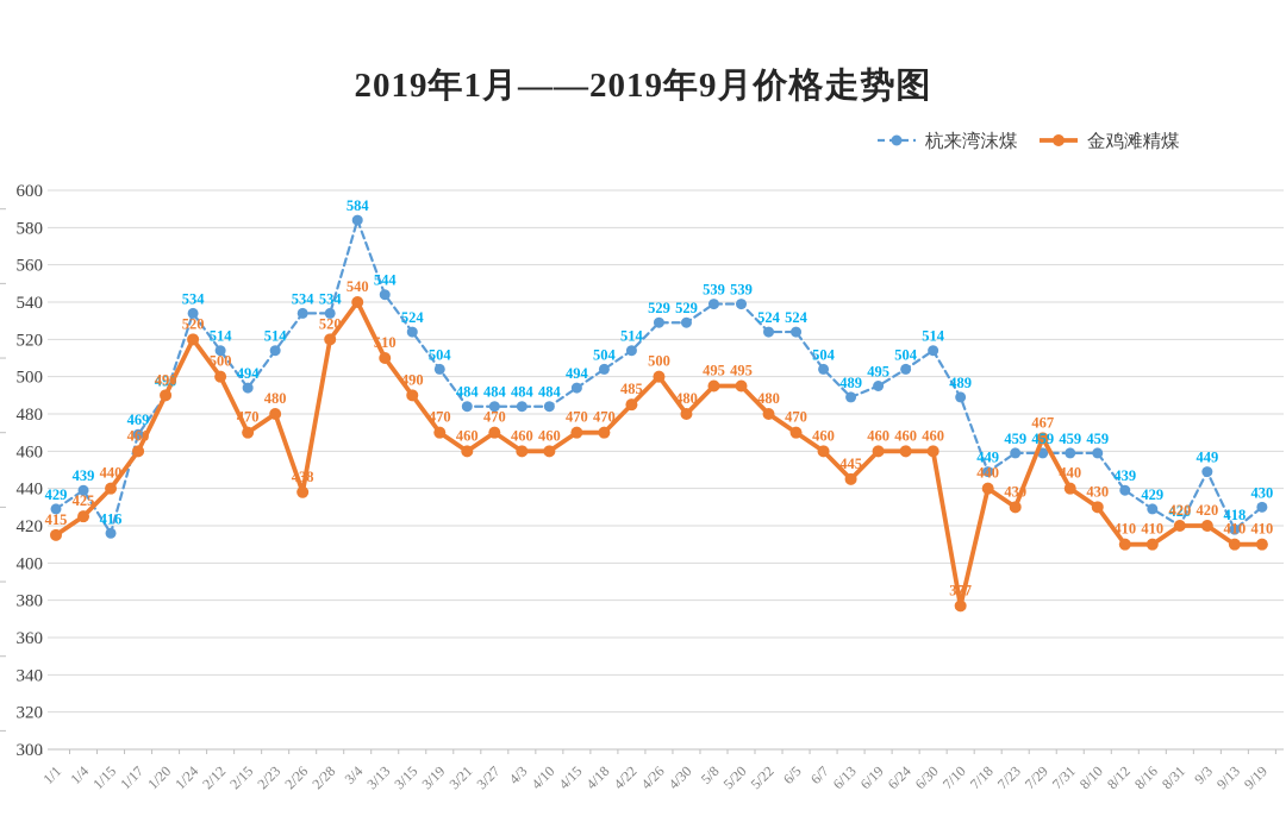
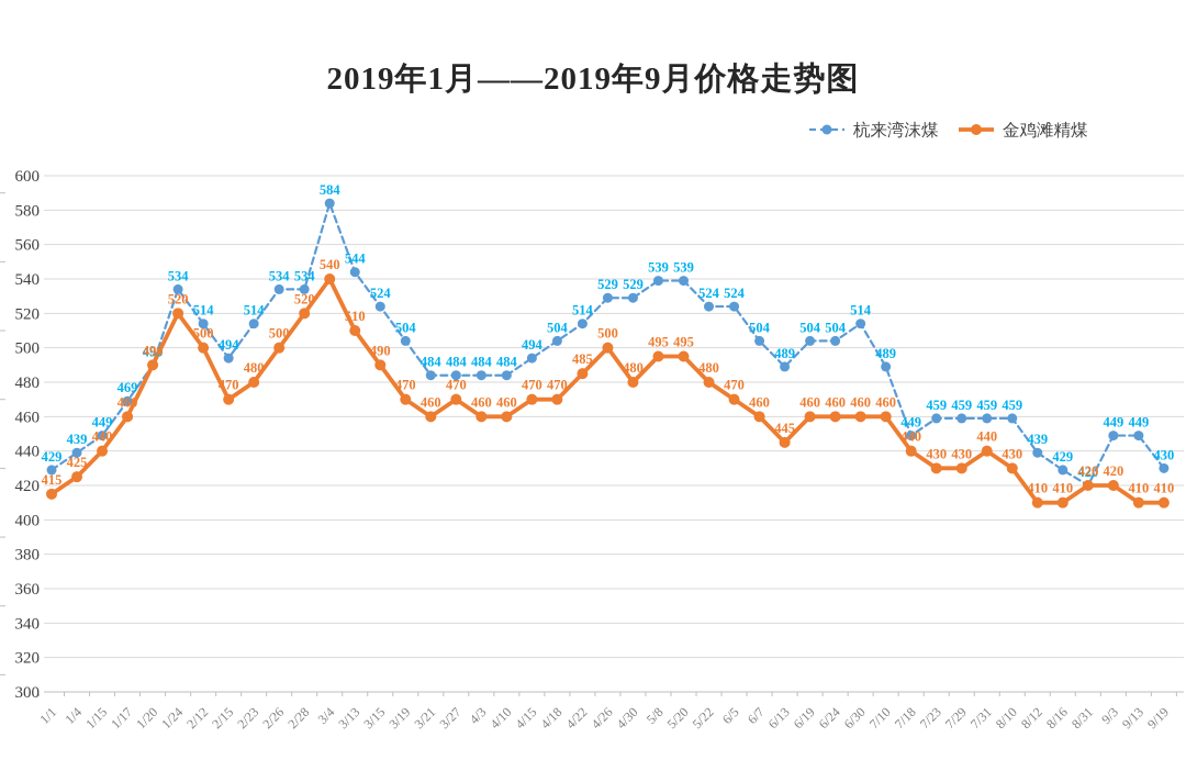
杭来湾沫煤/1/15: 416 -> 449
金鸡滩精煤/2/26: 438 -> 500
杭来湾沫煤/6/19: 495 -> 504
金鸡滩精煤/7/10: 377 -> 460
金鸡滩精煤/7/29: 467 -> 430
杭来湾沫煤/9/13: 418 -> 449
